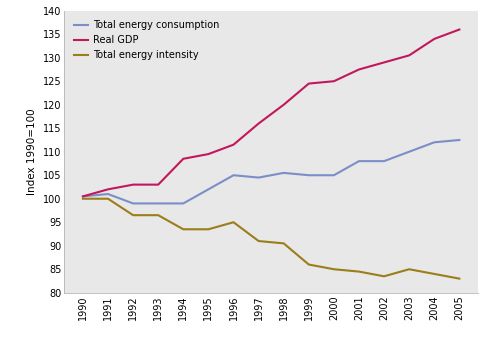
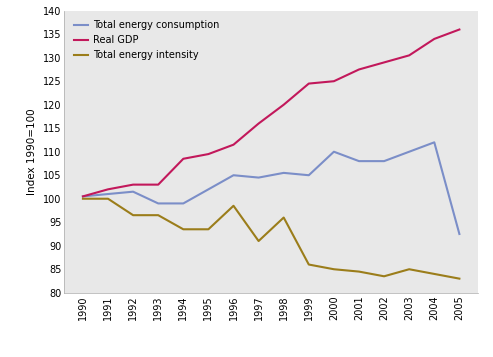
Total energy consumption/1992: 99.0 -> 101.5
Total energy intensity/1996: 95.0 -> 98.5
Total energy intensity/1998: 90.5 -> 96.0
Total energy consumption/2000: 105.0 -> 110.0
Total energy consumption/2005: 112.5 -> 92.5
